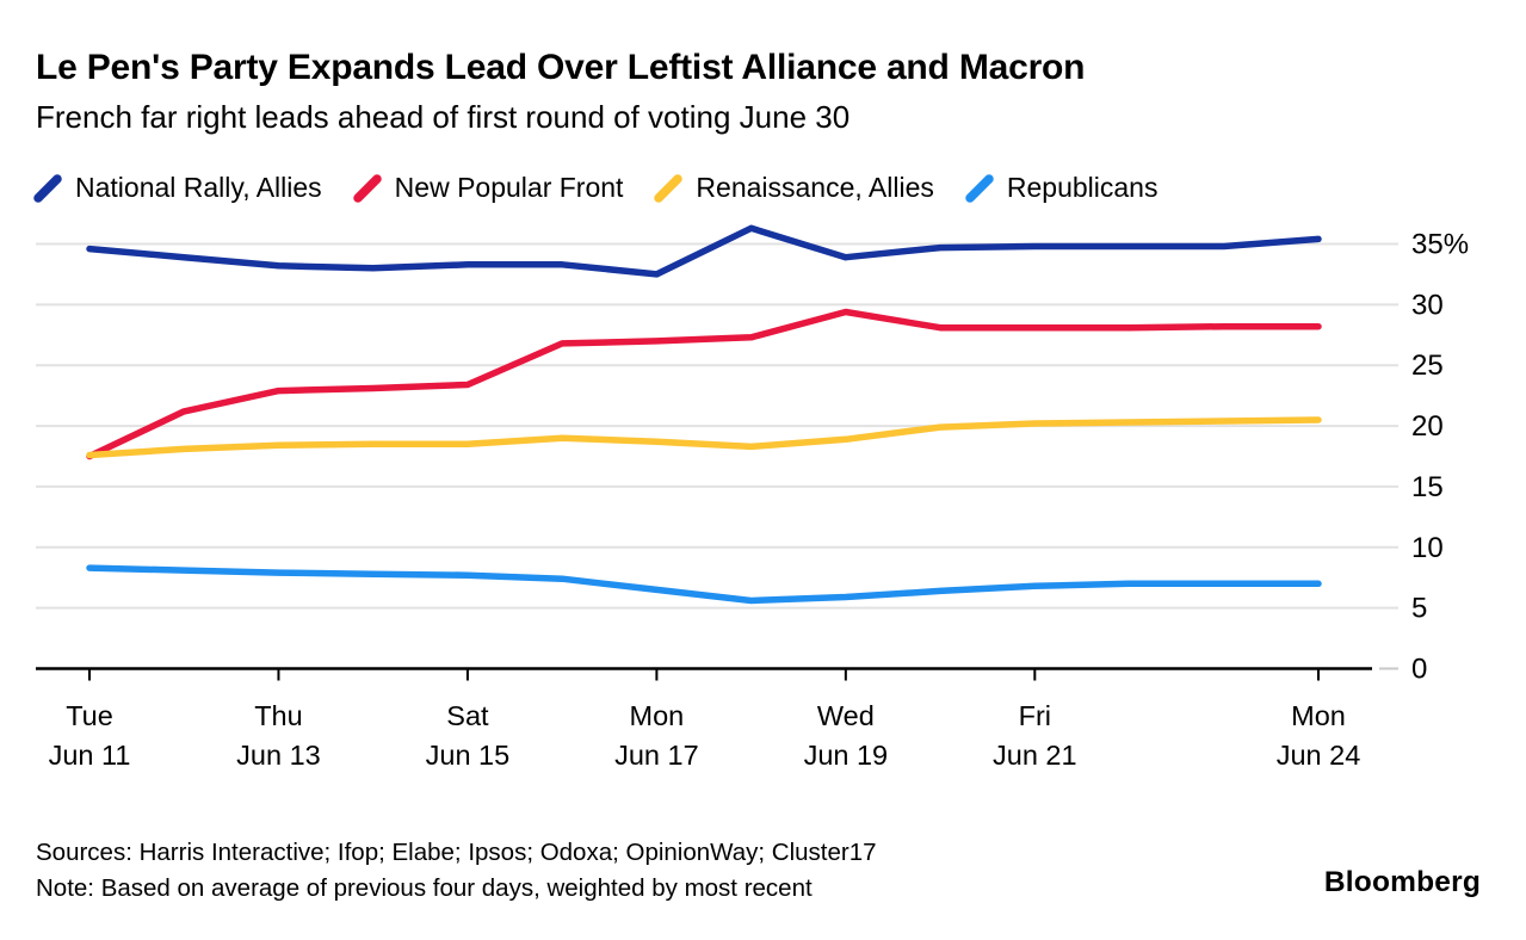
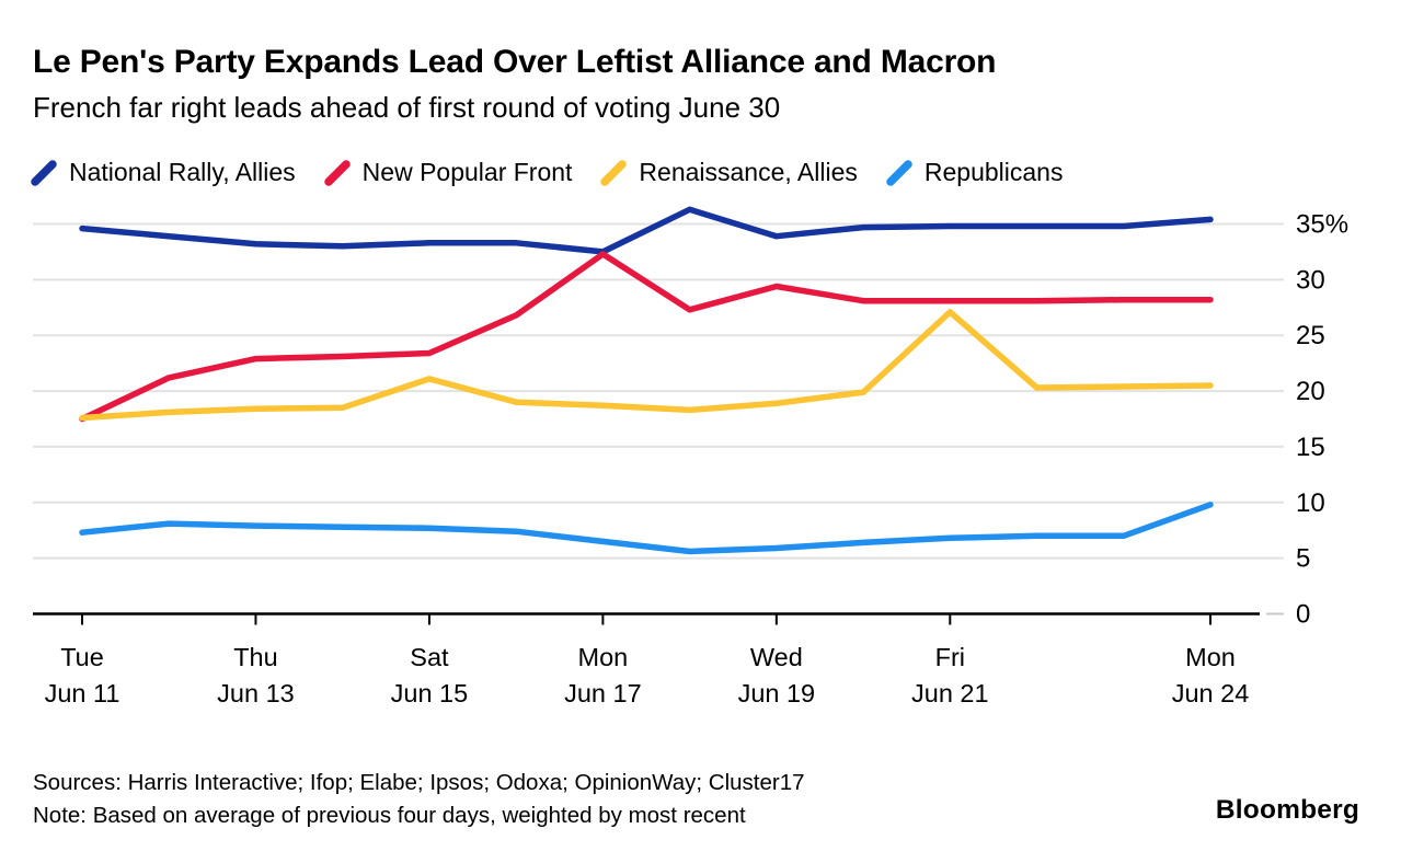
Republicans/Jun 11: 8.3% -> 7.3%
Renaissance, Allies/Jun 15: 18.5% -> 21.1%
New Popular Front/Jun 17: 27.0% -> 32.3%
Renaissance, Allies/Jun 21: 20.2% -> 27.1%
Republicans/Jun 24: 7.0% -> 9.8%
